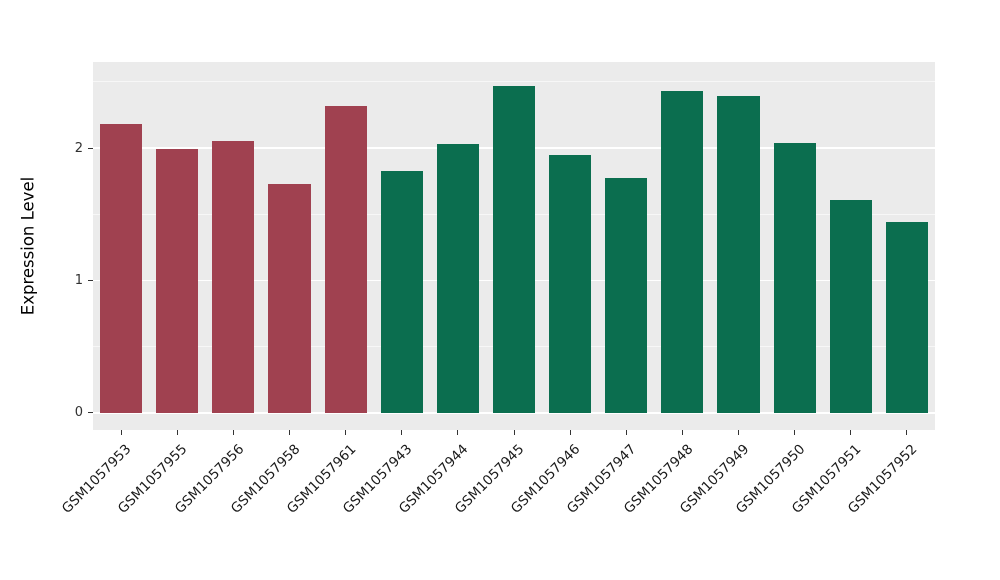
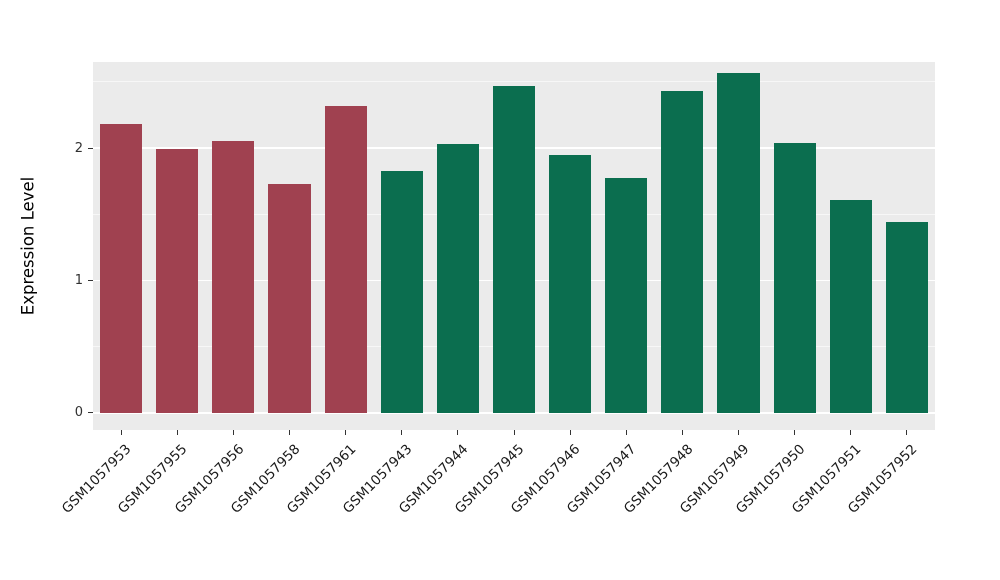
GSM1057949: 2.39 -> 2.57
